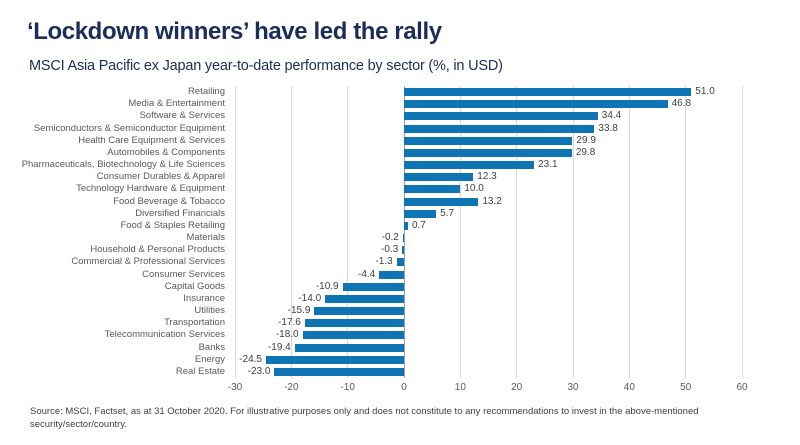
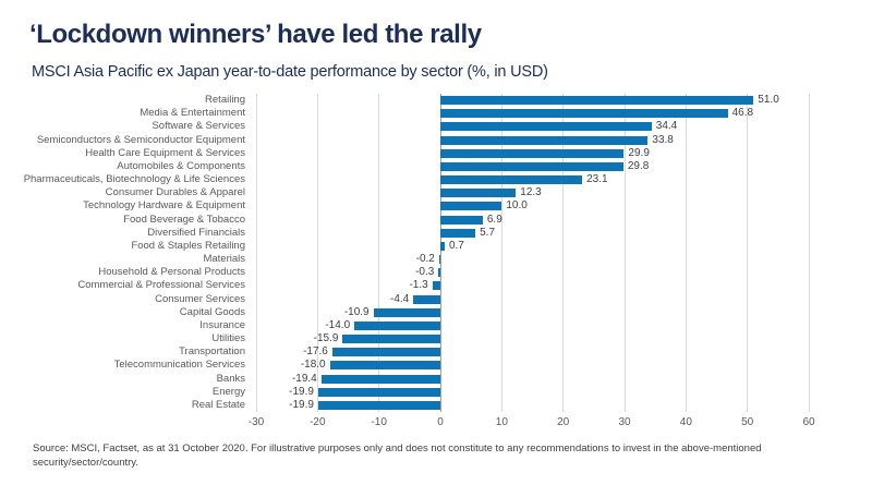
Food Beverage & Tobacco: 13.2 -> 6.9
Energy: -24.5 -> -19.9
Real Estate: -23.0 -> -19.9
